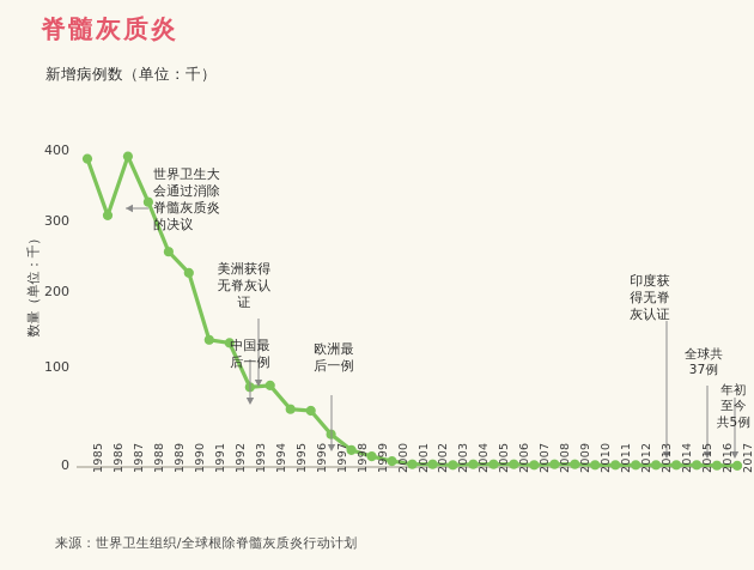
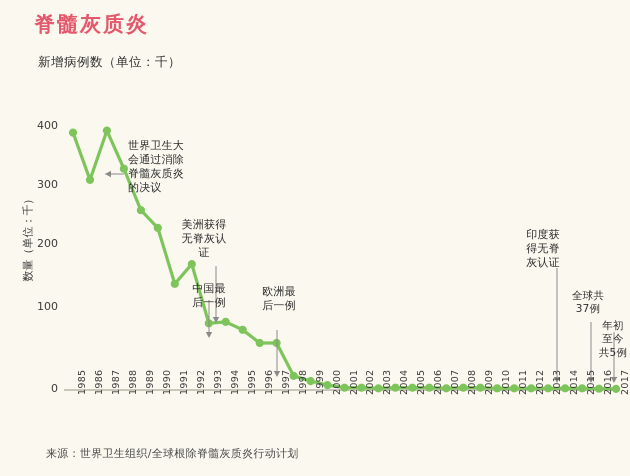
1992: 160 -> 190
1995: 70 -> 90
1997: 40 -> 70
